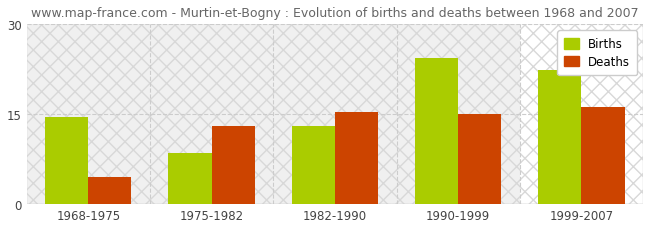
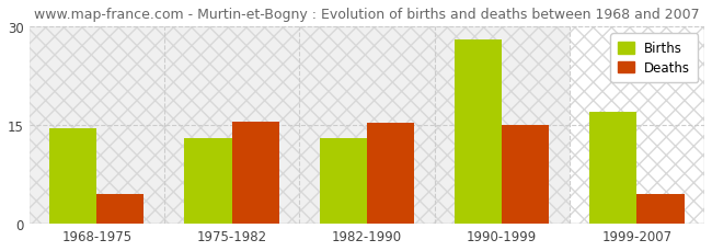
Births/1975-1982: 8.6 -> 13.0
Deaths/1975-1982: 13.0 -> 15.5
Births/1990-1999: 24.4 -> 28.0
Births/1999-2007: 22.4 -> 17.0
Deaths/1999-2007: 16.2 -> 4.5
